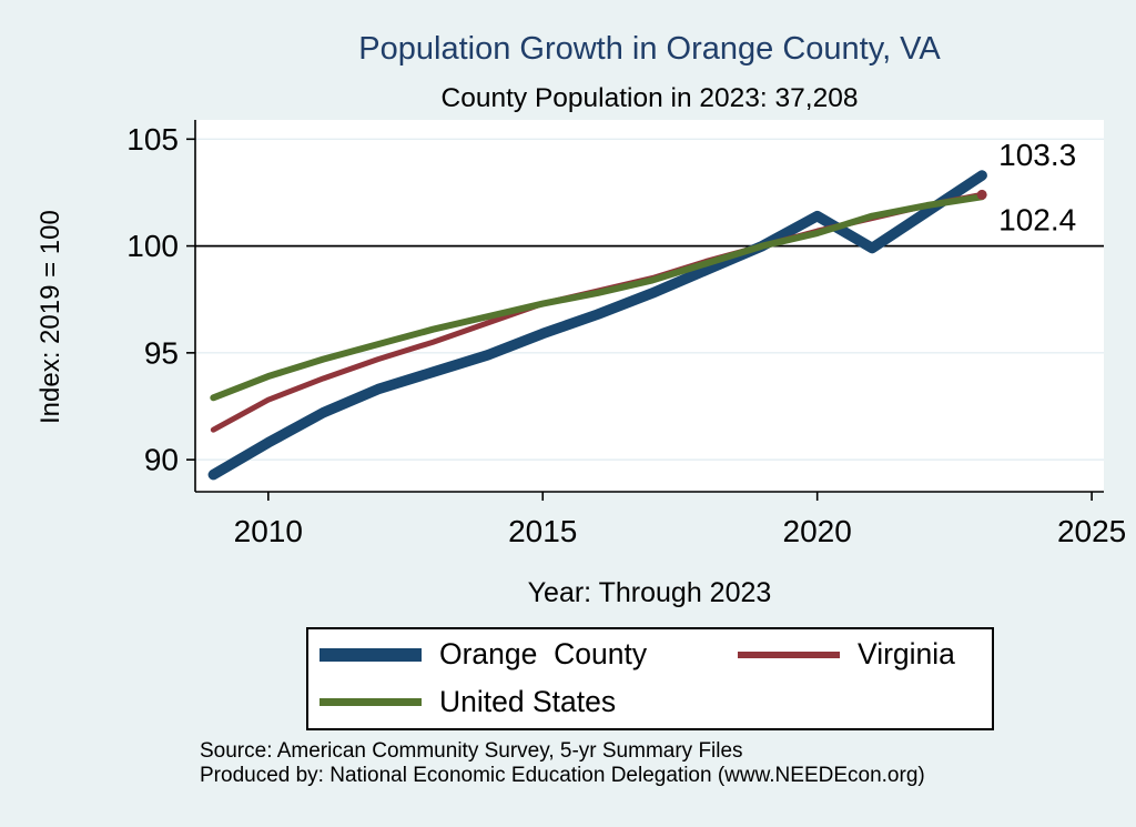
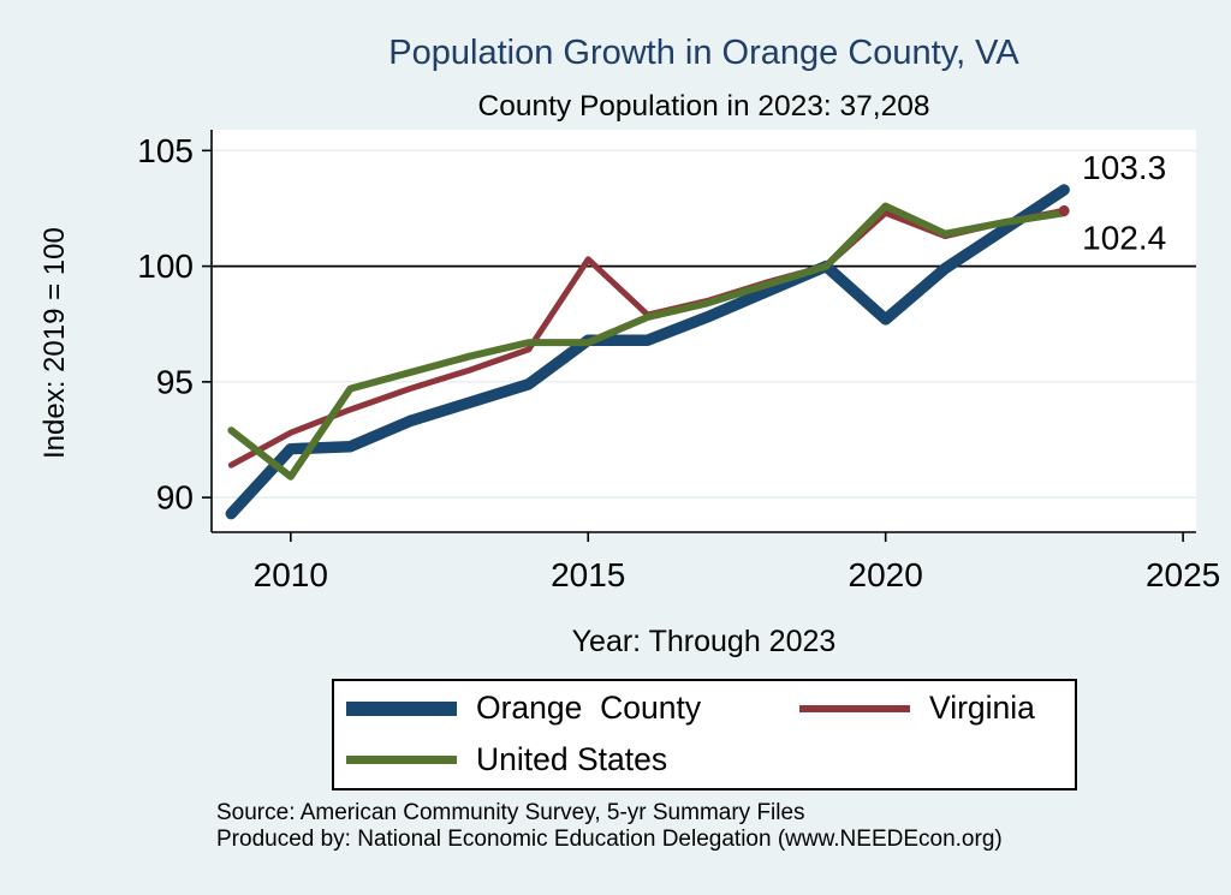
Orange County/2010: 90.8 -> 92.1
United States/2010: 93.9 -> 90.9
Orange County/2015: 95.9 -> 96.8
Virginia/2015: 97.3 -> 100.3
United States/2015: 97.3 -> 96.7
Orange County/2020: 101.4 -> 97.7
Virginia/2020: 100.7 -> 102.3
United States/2020: 100.6 -> 102.6
